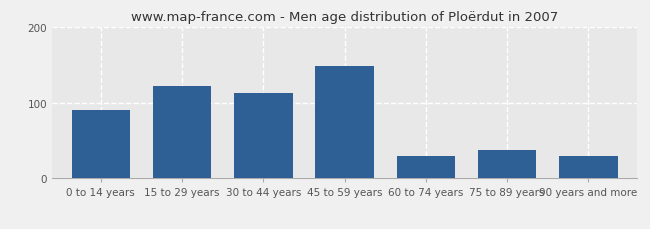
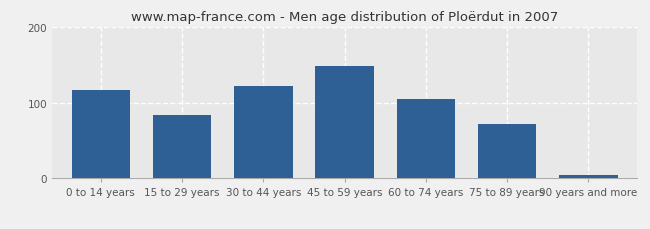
0 to 14 years: 90 -> 116
15 to 29 years: 122 -> 83
30 to 44 years: 112 -> 122
60 to 74 years: 30 -> 105
75 to 89 years: 38 -> 72
90 years and more: 30 -> 5
